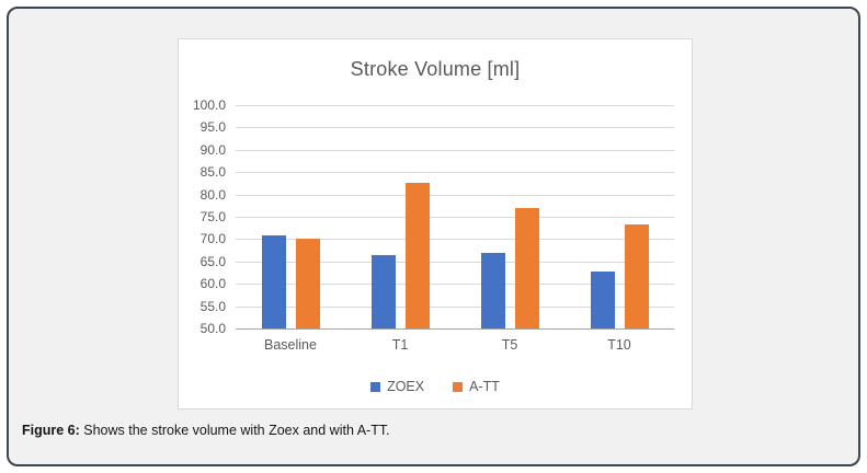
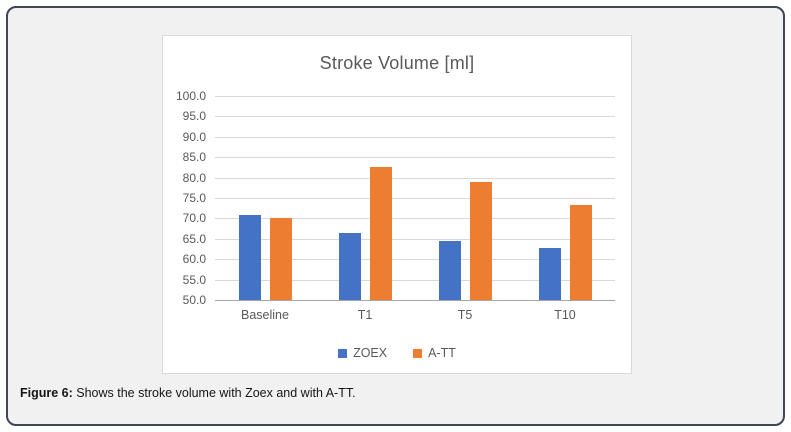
ZOEX/T5: 67 -> 64
A-TT/T5: 77 -> 79
